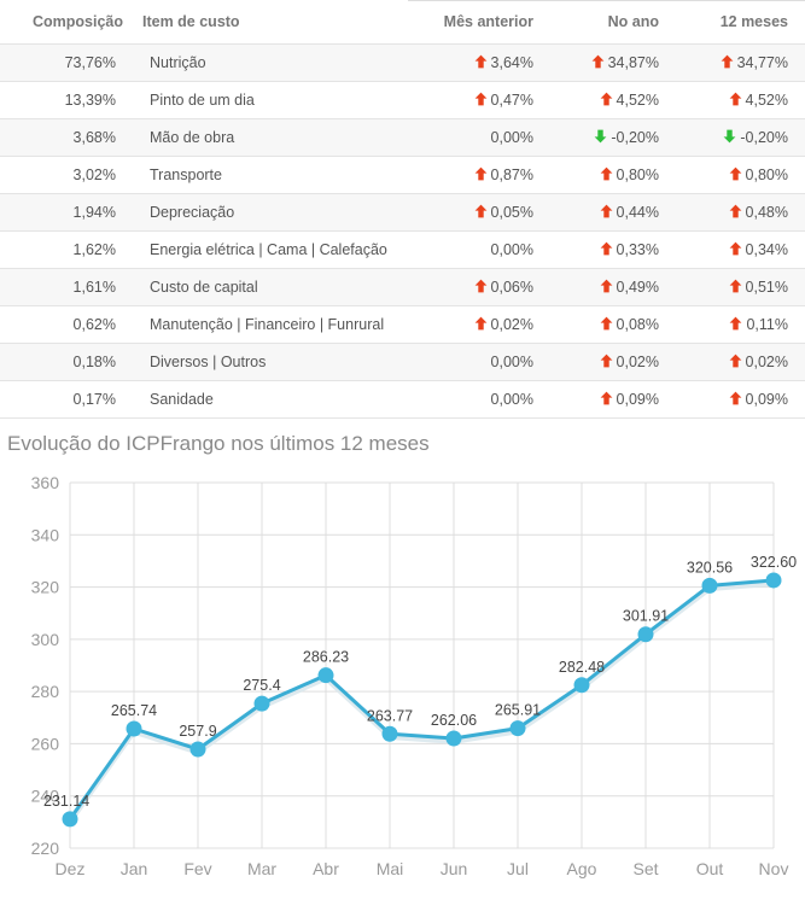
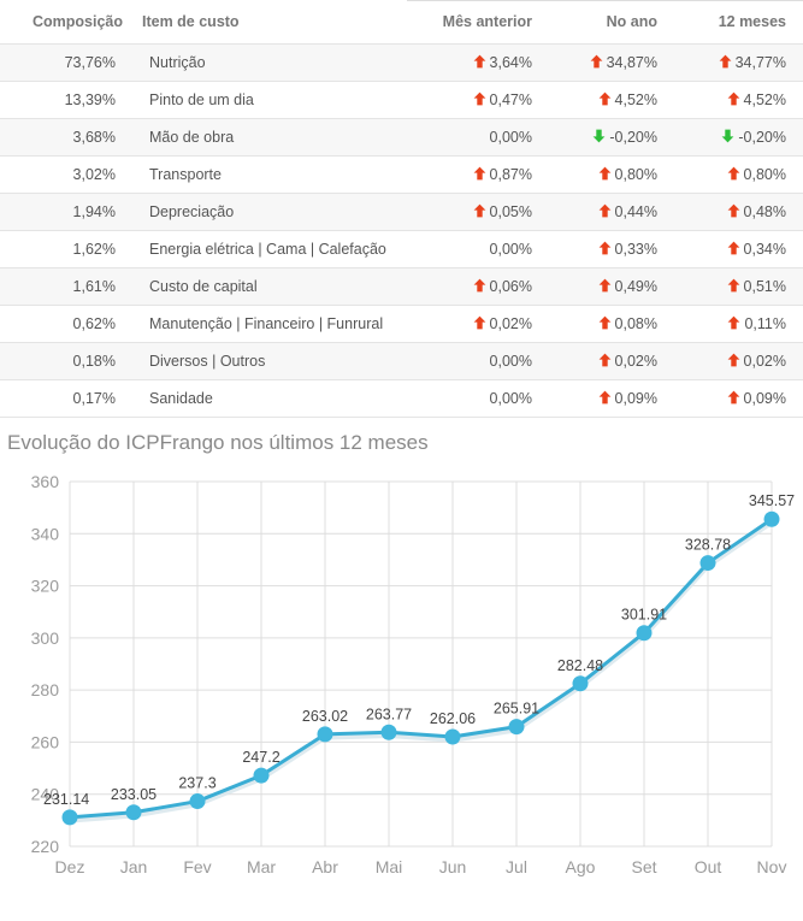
Jan: 265.74 -> 233.05
Fev: 257.9 -> 237.3
Mar: 275.4 -> 247.2
Abr: 286.23 -> 263.02
Out: 320.56 -> 328.78
Nov: 322.60 -> 345.57
